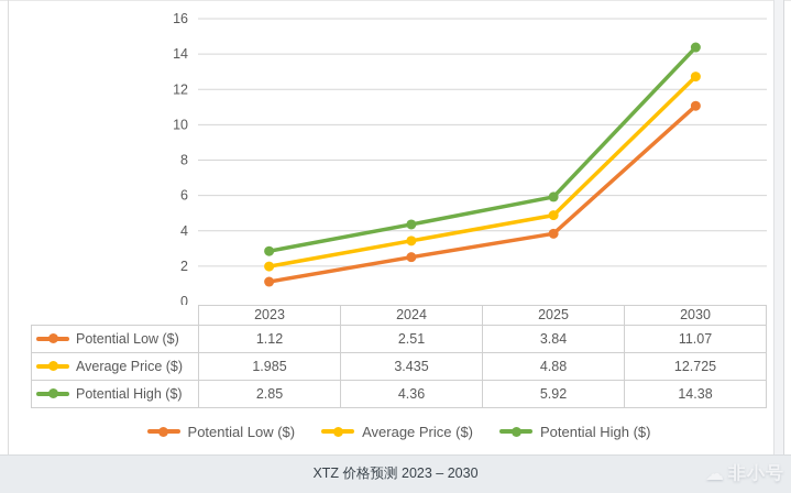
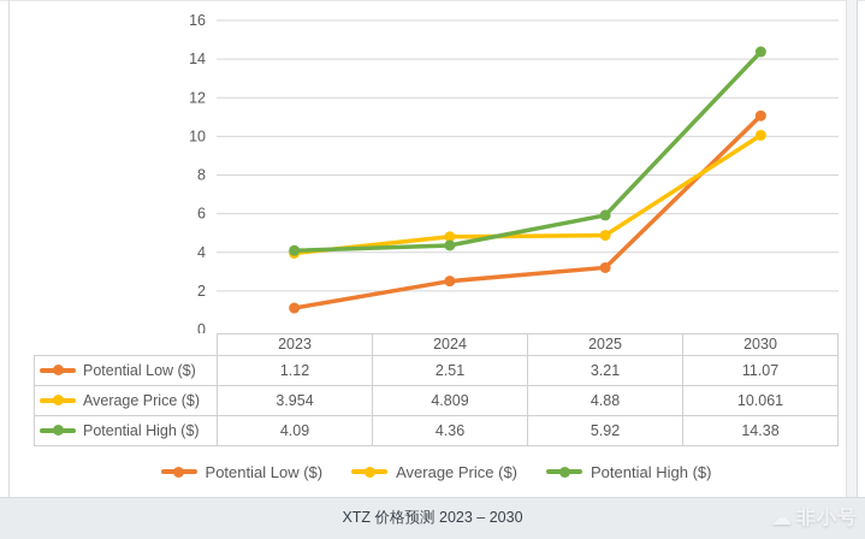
Average Price ($)/2023: 1.985 -> 3.954
Potential High ($)/2023: 2.85 -> 4.09
Average Price ($)/2024: 3.435 -> 4.809
Potential Low ($)/2025: 3.84 -> 3.21
Average Price ($)/2030: 12.725 -> 10.061
